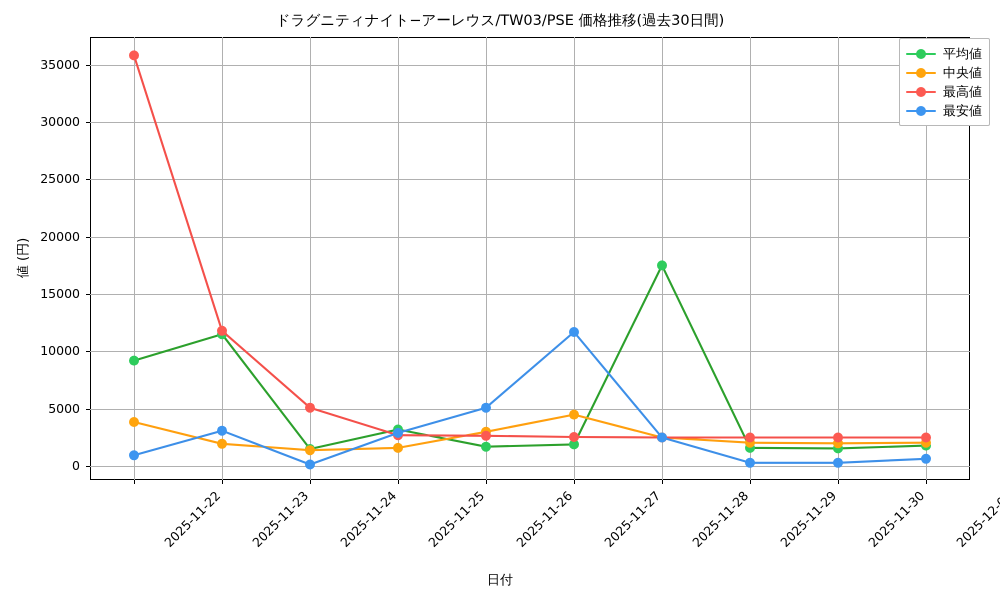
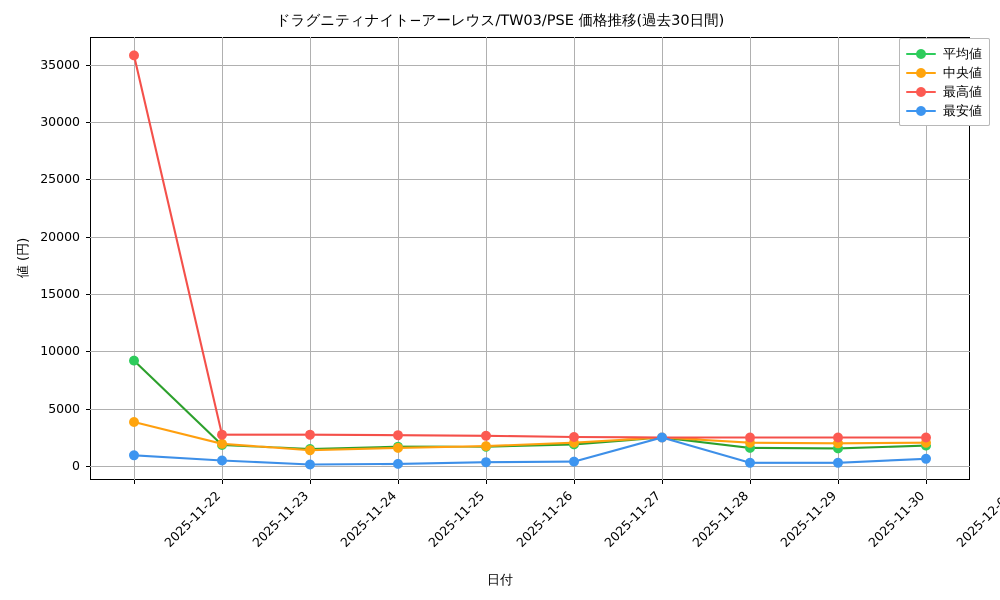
平均値/2025-11-23: 11500 -> 1800
最高値/2025-11-23: 11800 -> 2800
最安値/2025-11-23: 3100 -> 500
最高値/2025-11-24: 5100 -> 2800
平均値/2025-11-25: 3200 -> 1700
最安値/2025-11-25: 2900 -> 200
中央値/2025-11-26: 3000 -> 1800
最安値/2025-11-26: 5100 -> 400
中央値/2025-11-27: 4500 -> 2000
最安値/2025-11-27: 11700 -> 400
平均値/2025-11-28: 17500 -> 2500
